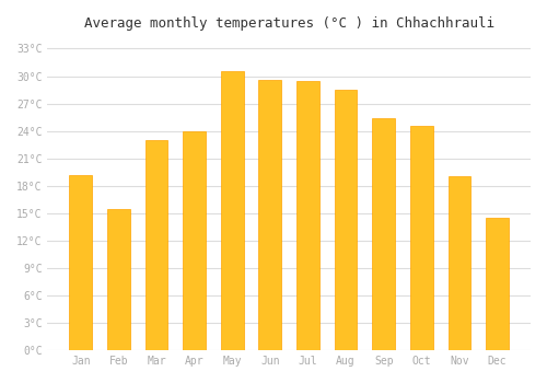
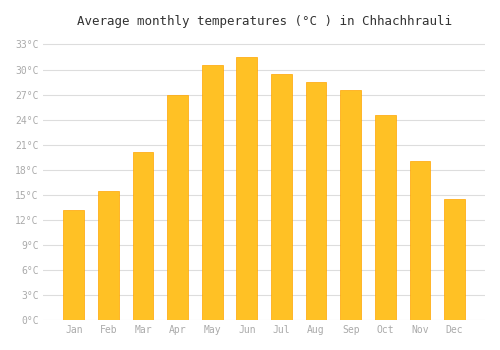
Jan: 19.2°C -> 13.2°C
Mar: 23.0°C -> 20.1°C
Apr: 24.0°C -> 27.0°C
Jun: 29.6°C -> 31.5°C
Sep: 25.4°C -> 27.5°C
